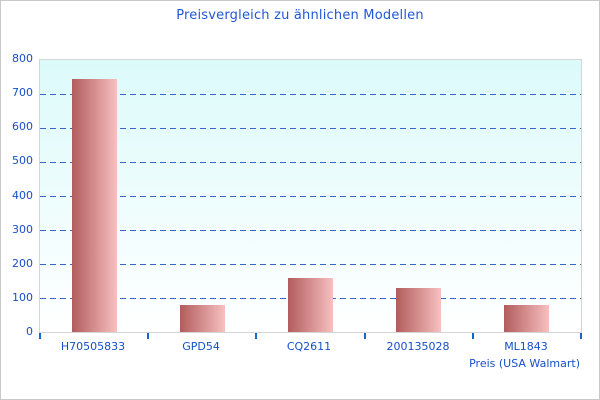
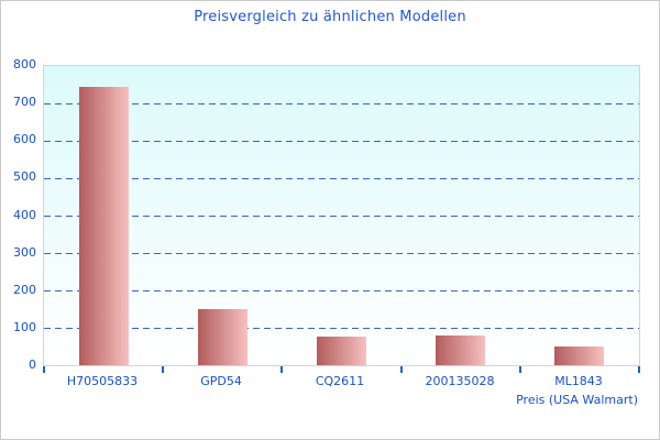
GPD54: 80 -> 150
CQ2611: 160 -> 80
200135028: 130 -> 80
ML1843: 80 -> 50
